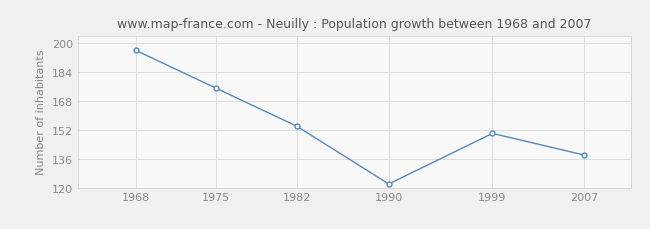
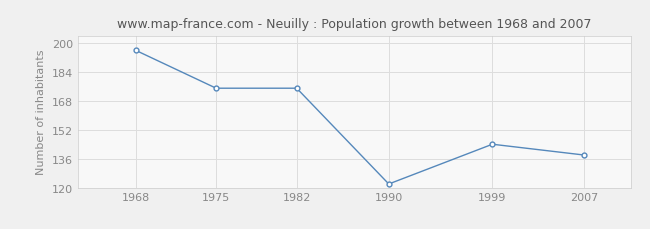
1982: 154 -> 175
1999: 150 -> 144
